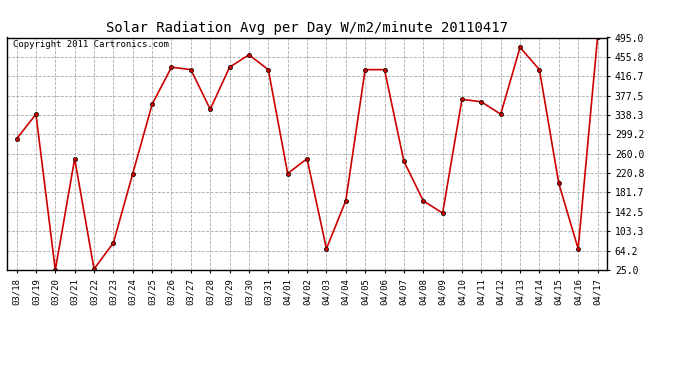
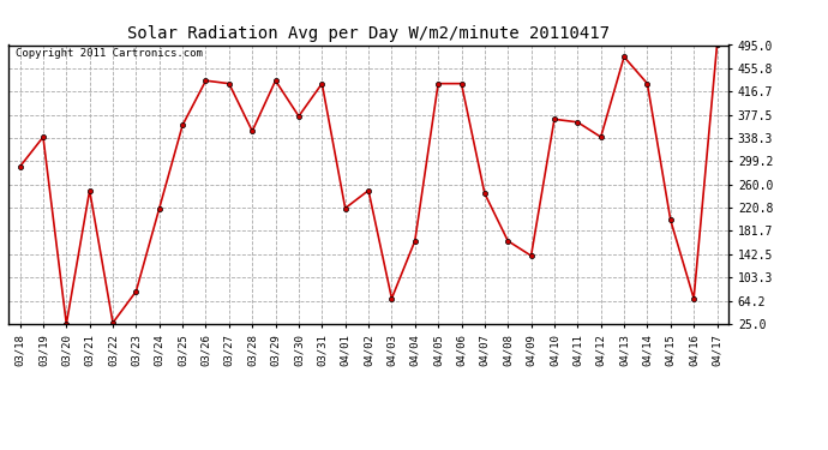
03/30: 460 -> 375
